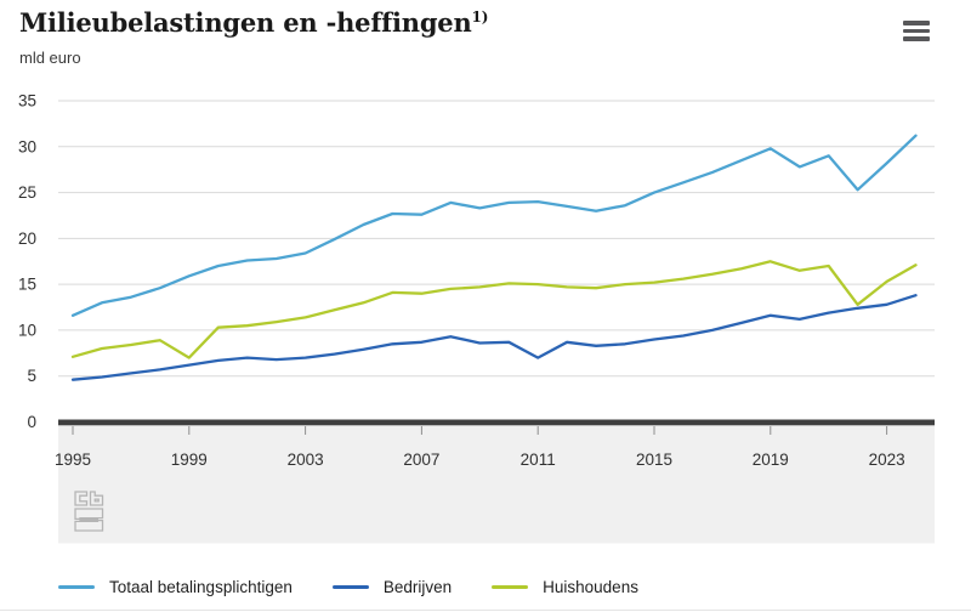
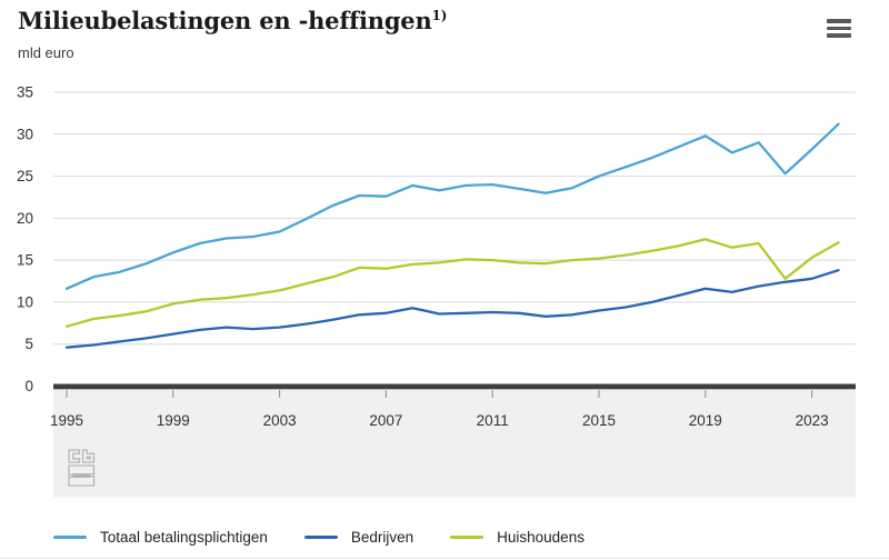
Huishoudens/1999: 7 -> 10
Bedrijven/2011: 7 -> 9
